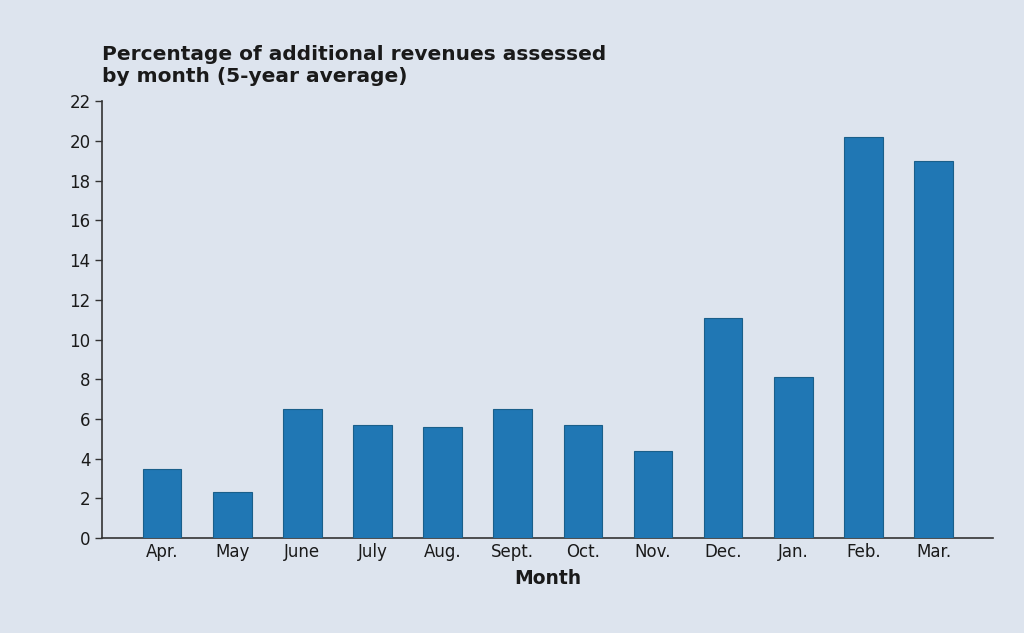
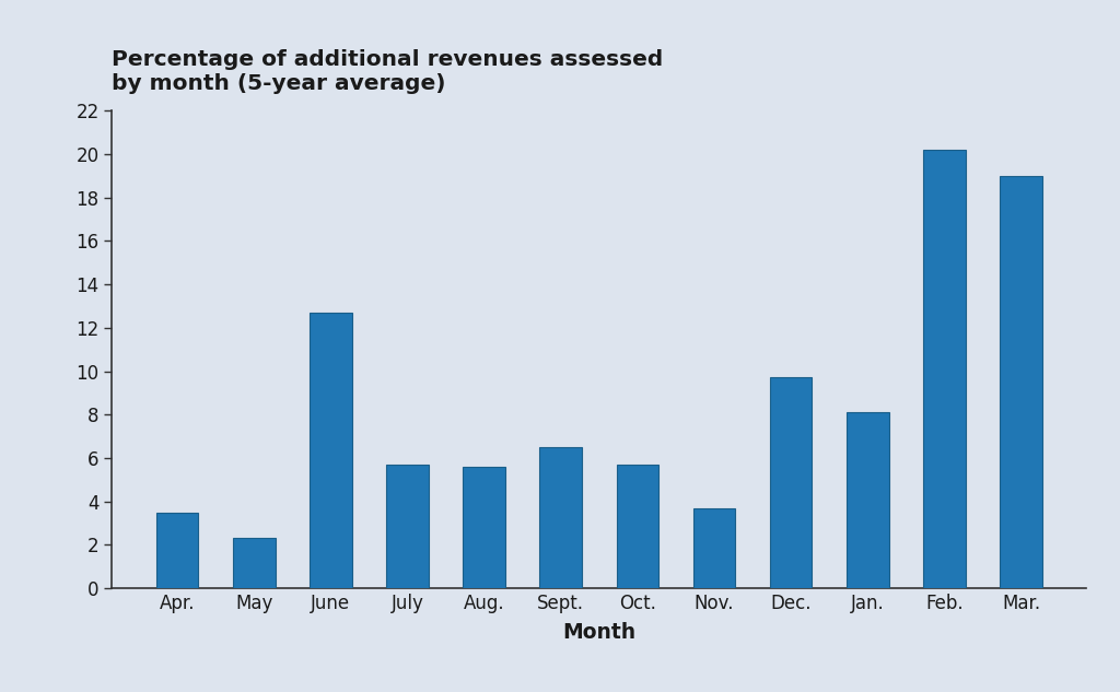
June: 6.5 -> 12.7
Nov.: 4.4 -> 3.7
Dec.: 11.1 -> 9.7
